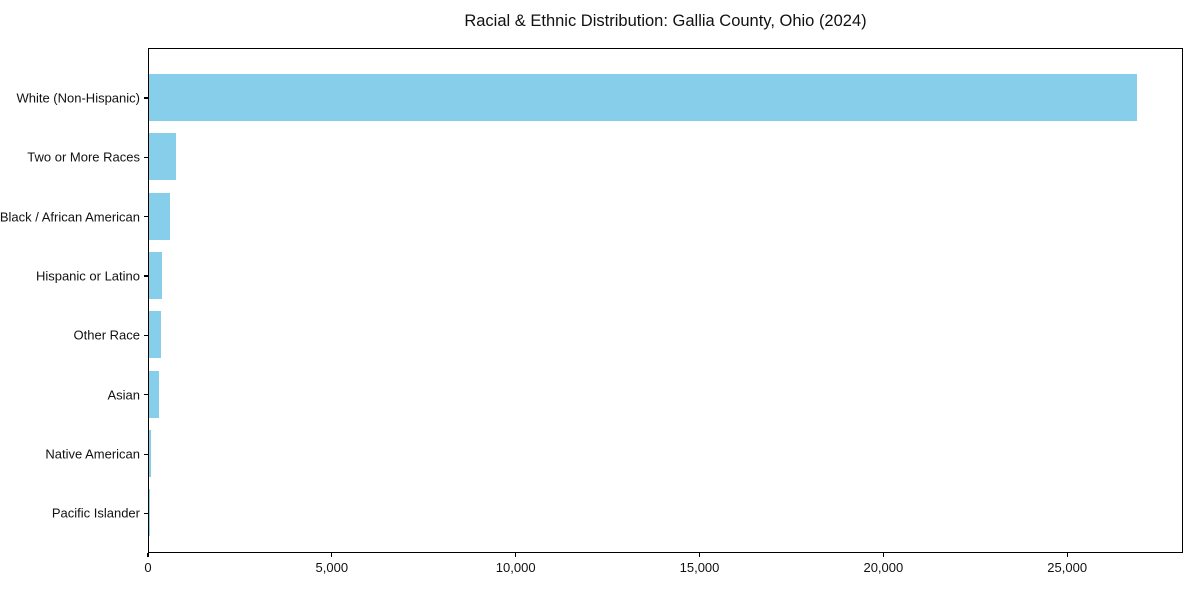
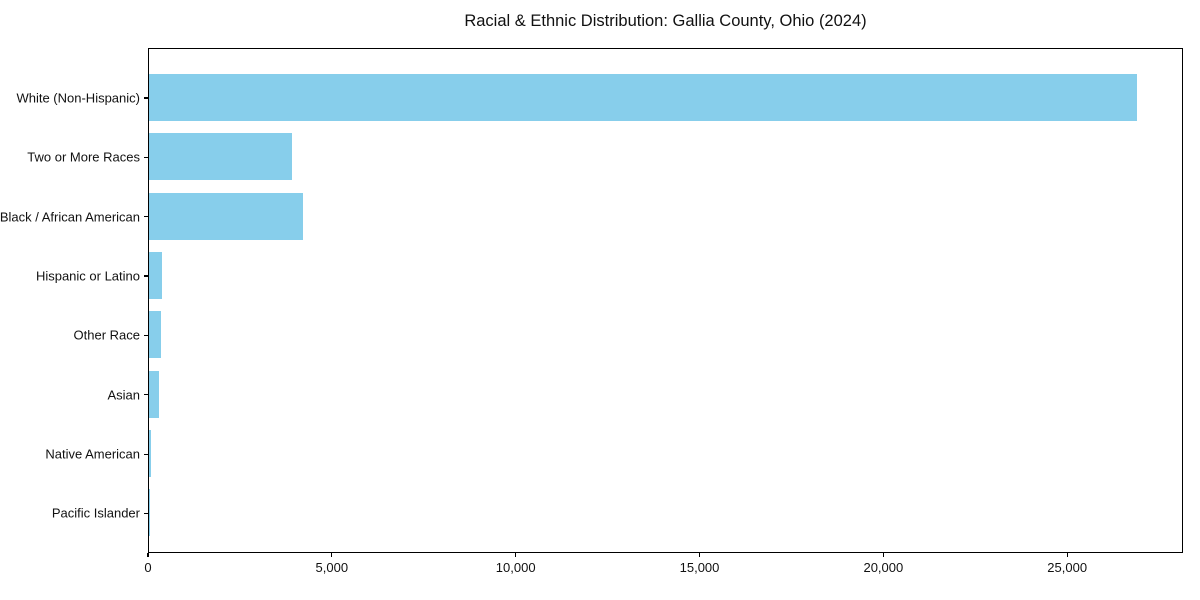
Two or More Races: 700 -> 3900
Black / African American: 600 -> 4200
